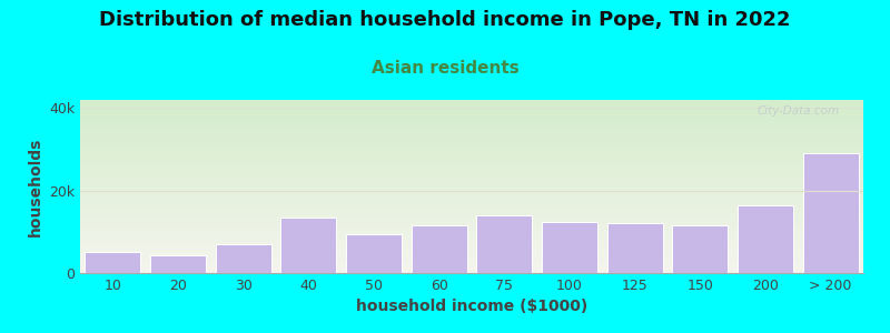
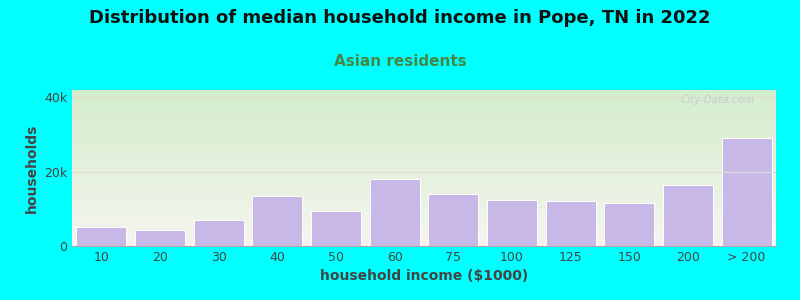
60: 11.5k -> 18.0k
